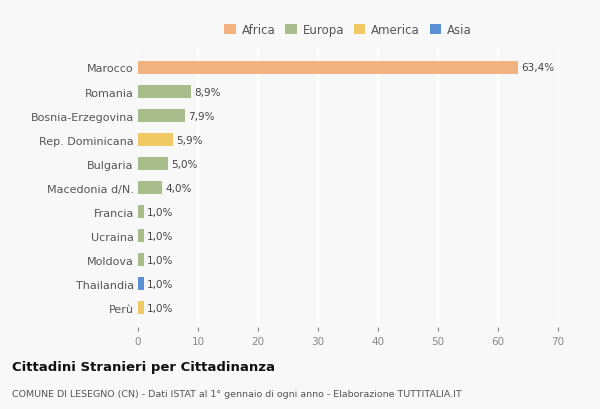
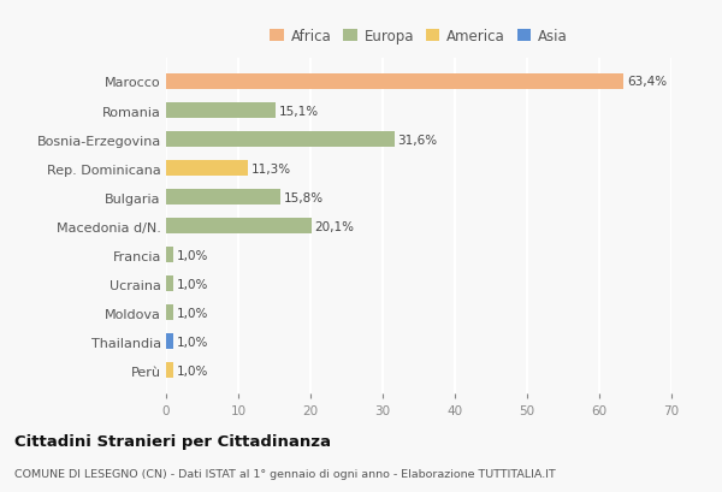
Romania: 8,9% -> 15,1%
Bosnia-Erzegovina: 7,9% -> 31,6%
Rep. Dominicana: 5,9% -> 11,3%
Bulgaria: 5,0% -> 15,8%
Macedonia d/N.: 4,0% -> 20,1%
